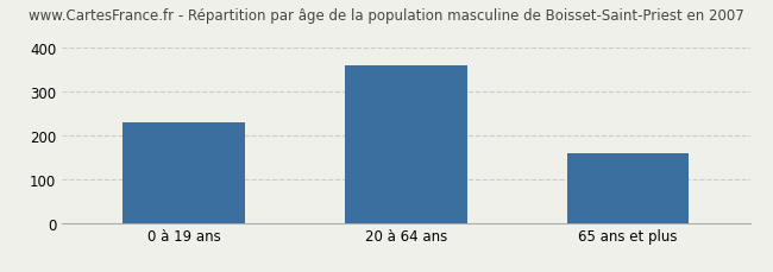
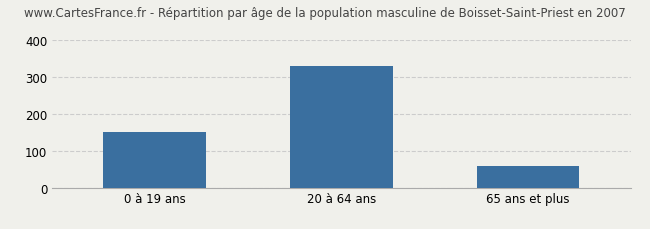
0 à 19 ans: 230 -> 150
20 à 64 ans: 360 -> 330
65 ans et plus: 160 -> 60
